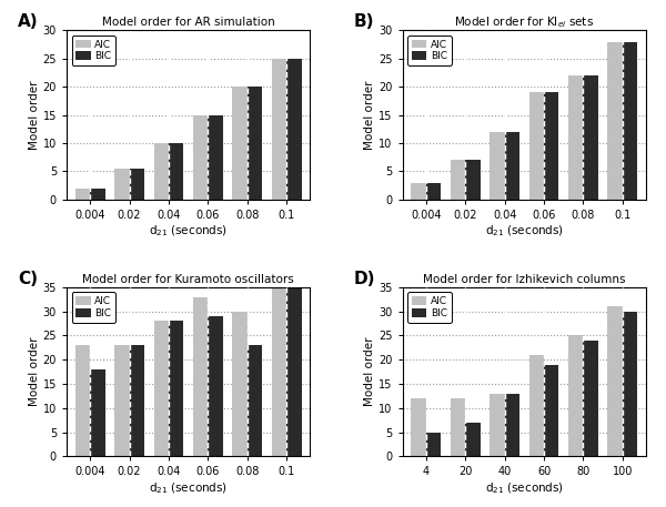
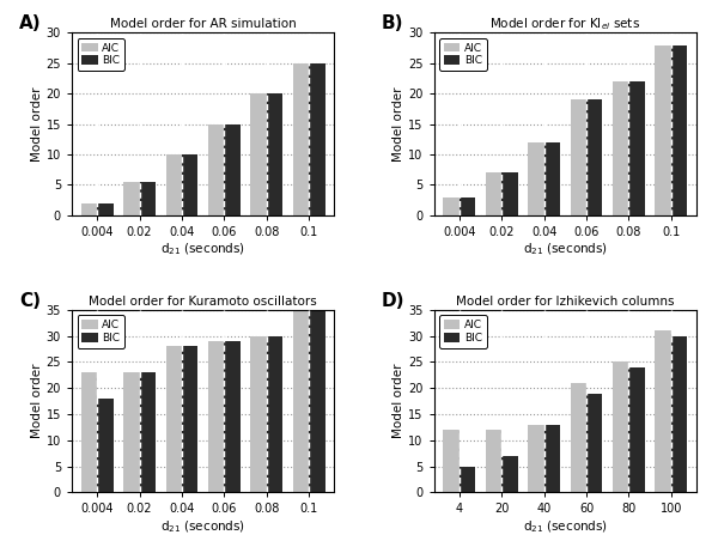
Model order for Kuramoto oscillators/AIC/0.06: 33 -> 29
Model order for Kuramoto oscillators/BIC/0.08: 23 -> 30
